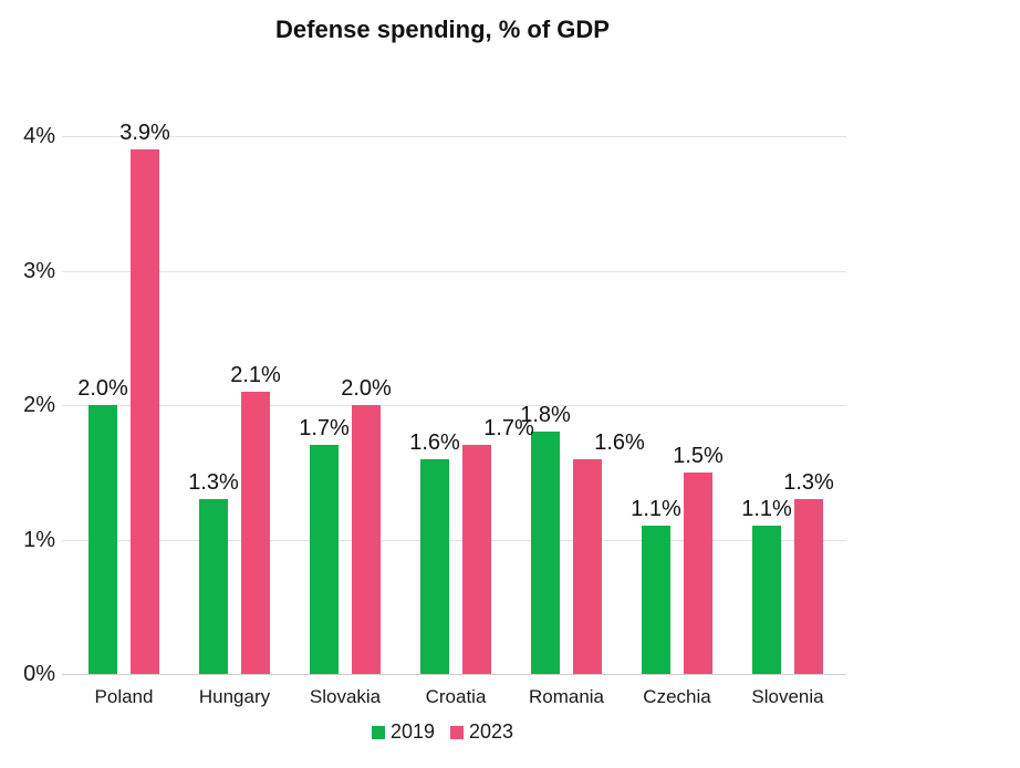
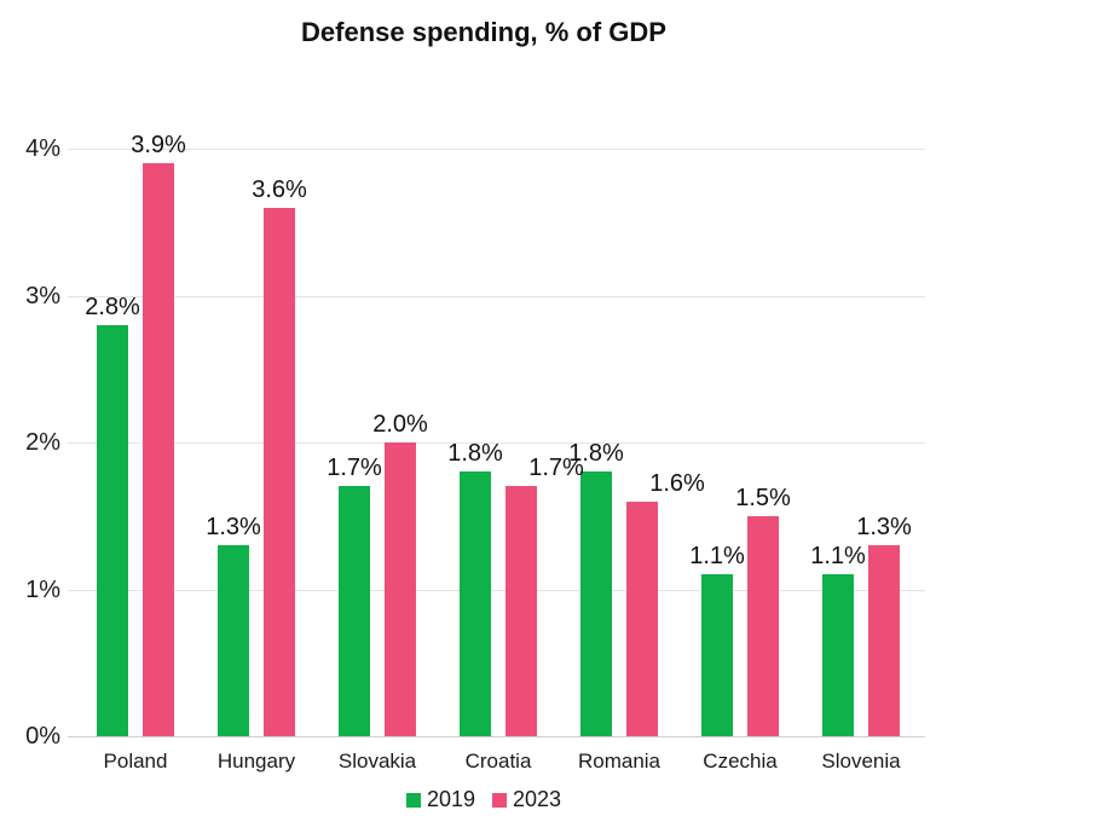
2019/Poland: 2.0% -> 2.8%
2023/Hungary: 2.1% -> 3.6%
2019/Croatia: 1.6% -> 1.8%
